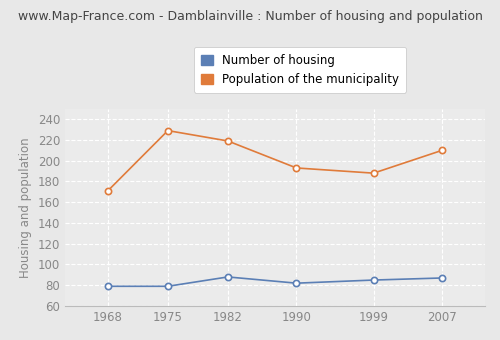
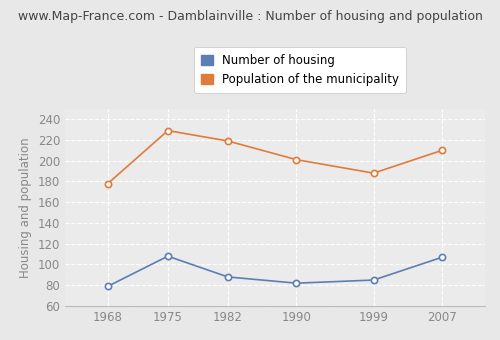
Population of the municipality/1968: 171 -> 178
Number of housing/1975: 79 -> 108
Population of the municipality/1990: 193 -> 201
Number of housing/2007: 87 -> 107
